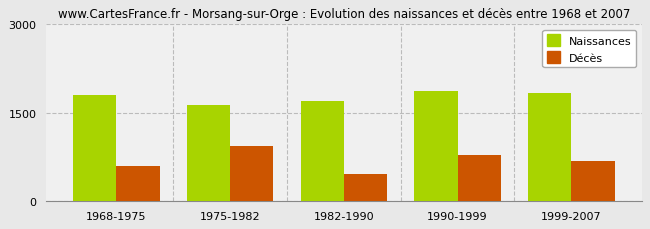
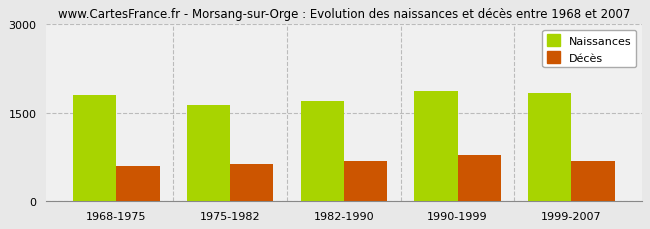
Décès/1975-1982: 940 -> 630
Décès/1982-1990: 460 -> 680
